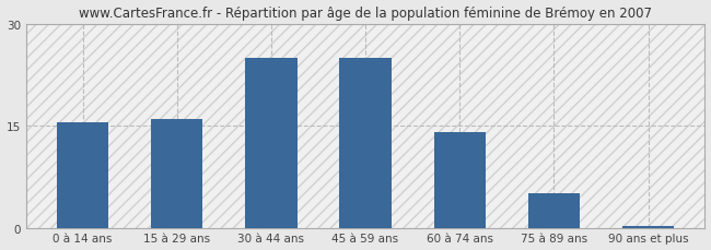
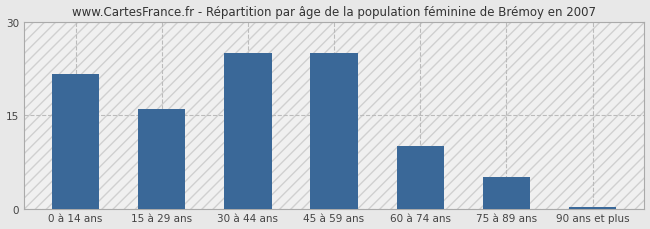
0 à 14 ans: 15.5 -> 21.6
60 à 74 ans: 14.0 -> 10.0
